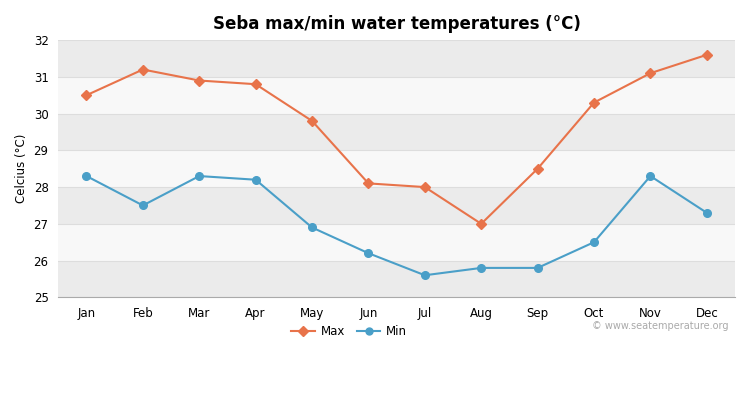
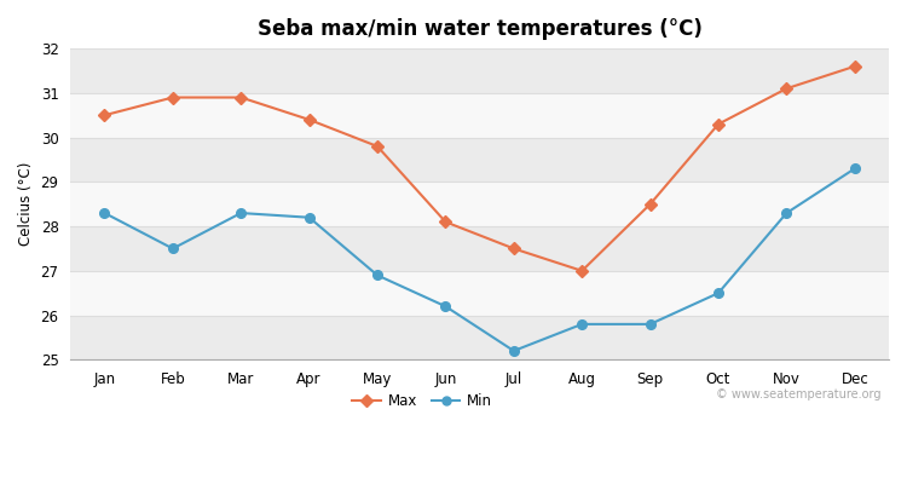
Max/Feb: 31.2 -> 30.9
Max/Apr: 30.8 -> 30.4
Max/Jul: 28.0 -> 27.5
Min/Jul: 25.6 -> 25.2
Min/Dec: 27.3 -> 29.3
